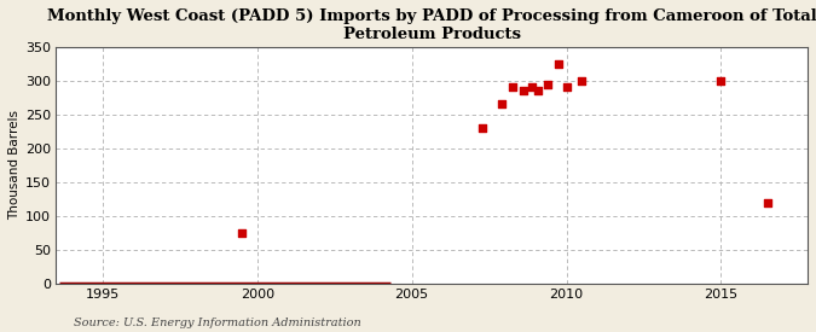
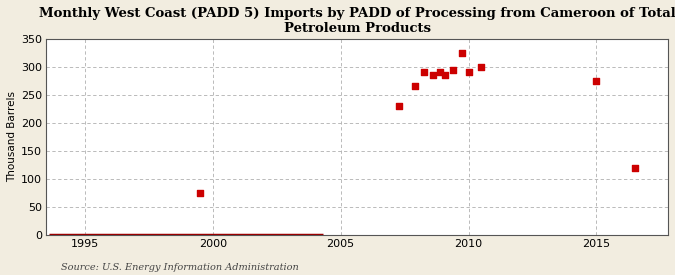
2015: 300 -> 274
